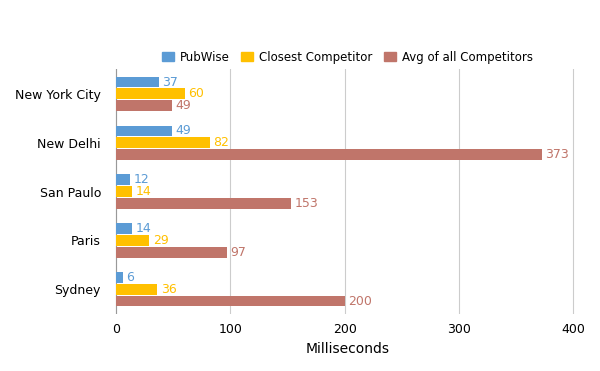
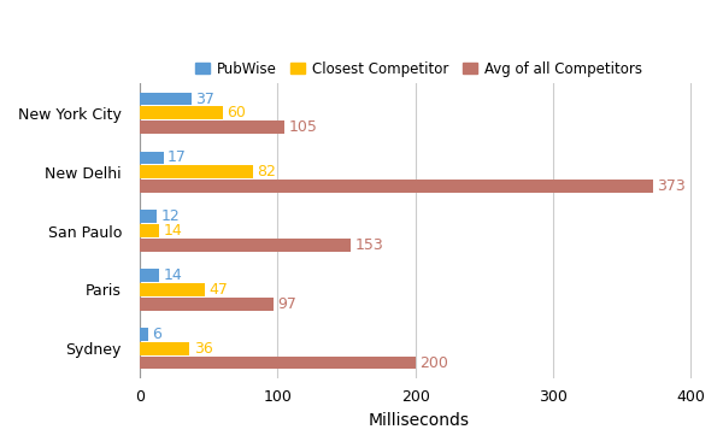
Avg of all Competitors/New York City: 49 -> 105
PubWise/New Delhi: 49 -> 17
Closest Competitor/Paris: 29 -> 47
